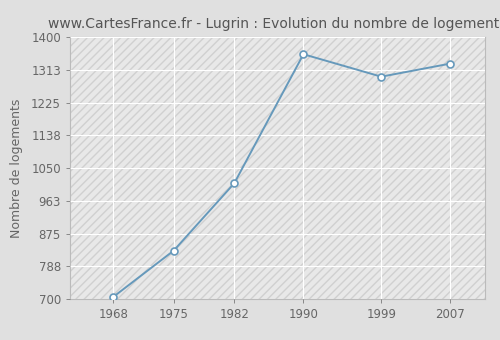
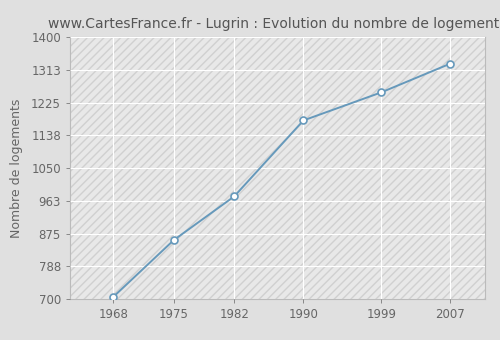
1975: 830 -> 858
1982: 1010 -> 975
1990: 1355 -> 1178
1999: 1295 -> 1253
